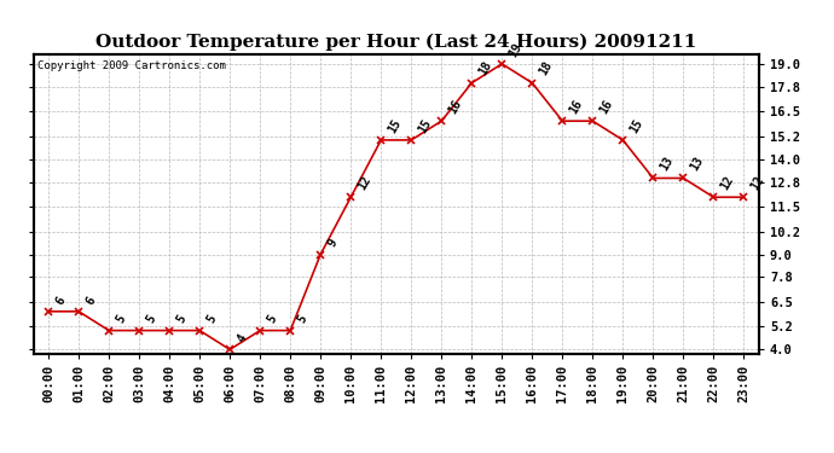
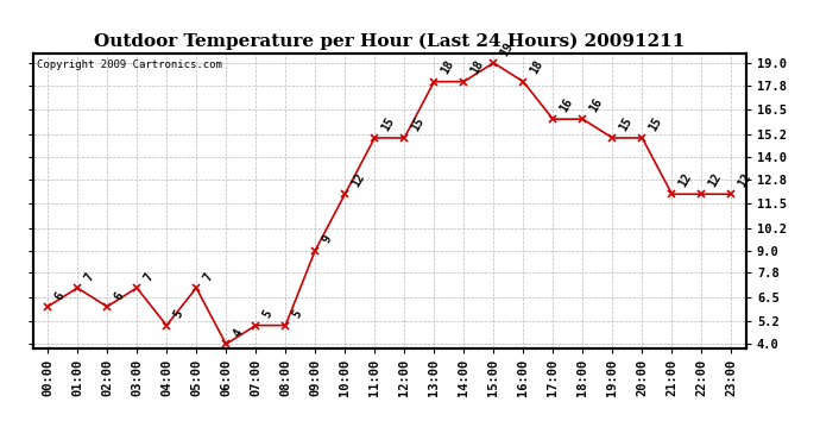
01:00: 6 -> 7
02:00: 5 -> 6
03:00: 5 -> 7
05:00: 5 -> 7
13:00: 16 -> 18
20:00: 13 -> 15
21:00: 13 -> 12
